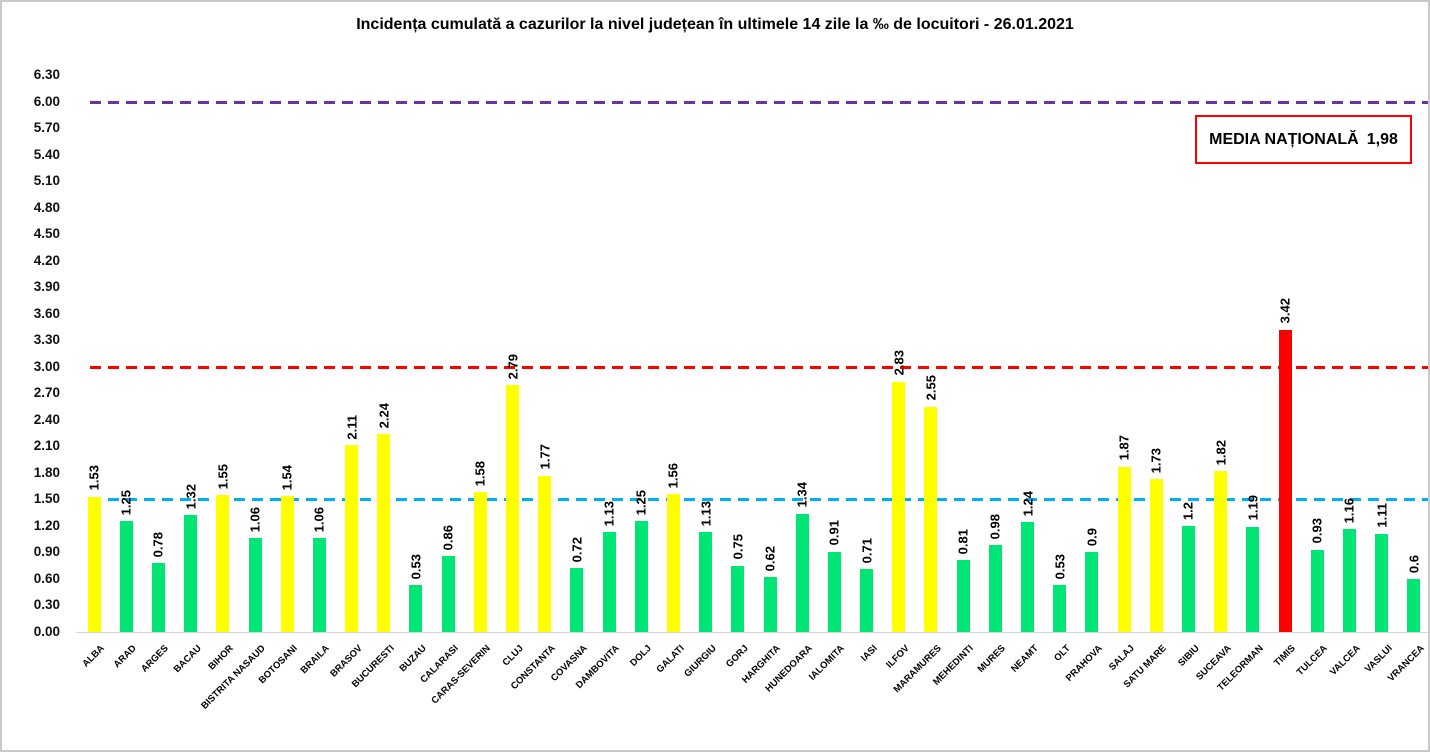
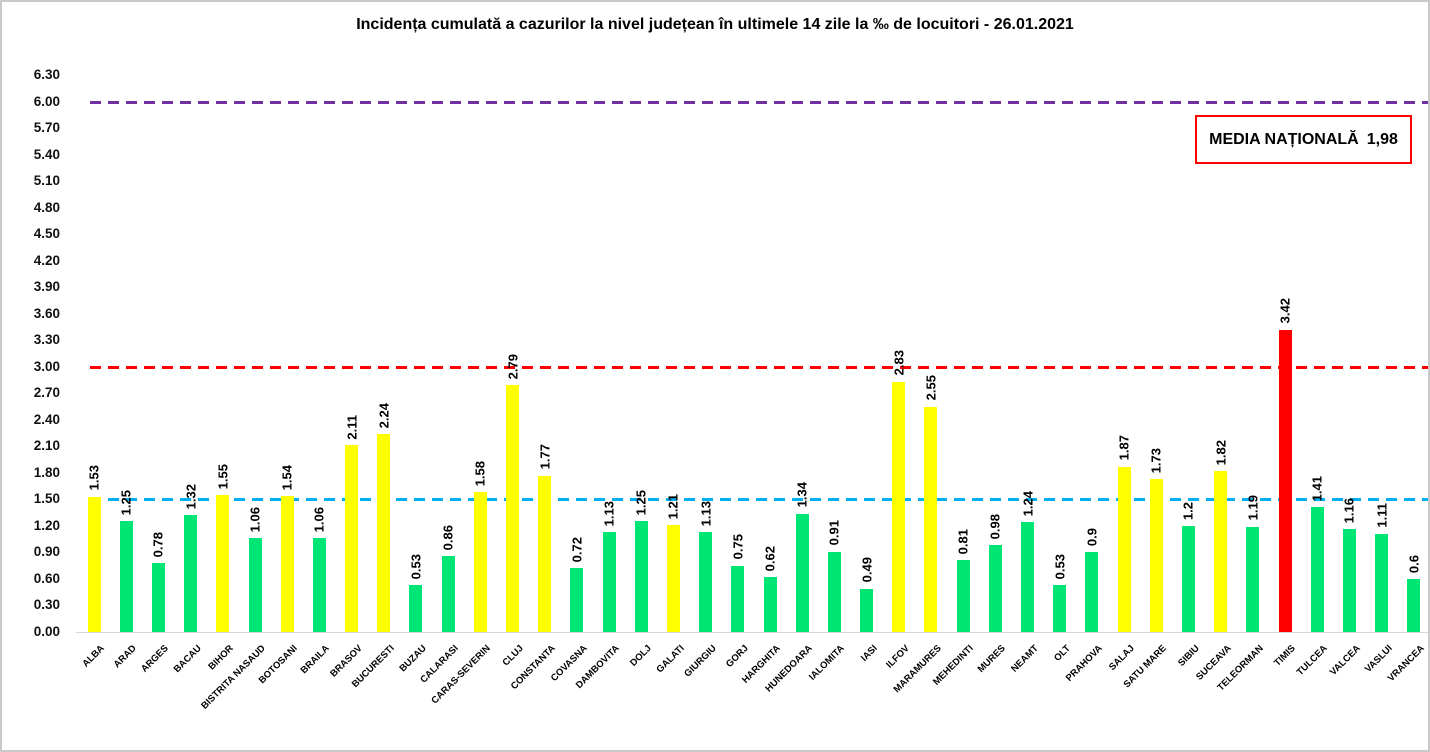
GALATI: 1.56 -> 1.21
IASI: 0.71 -> 0.49
TULCEA: 0.93 -> 1.41
